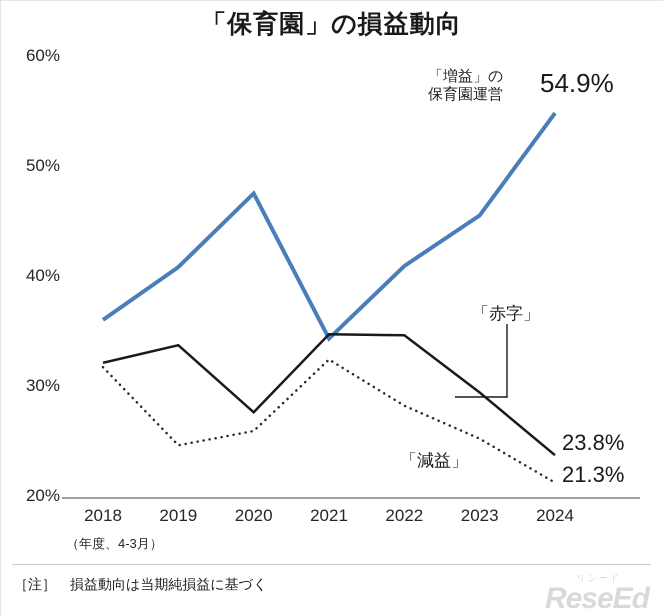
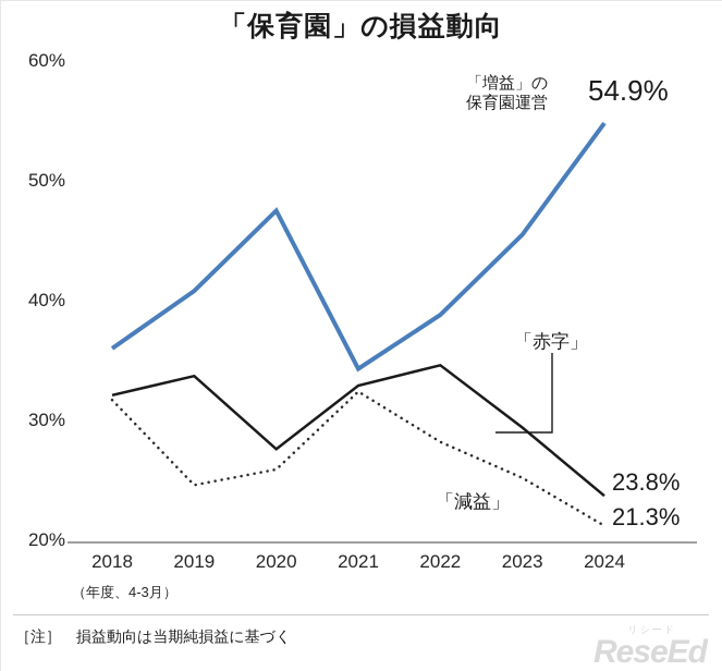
「赤字」/2021: 34.8% -> 33.0%
「増益」の保育園運営/2022: 41.0% -> 38.9%
